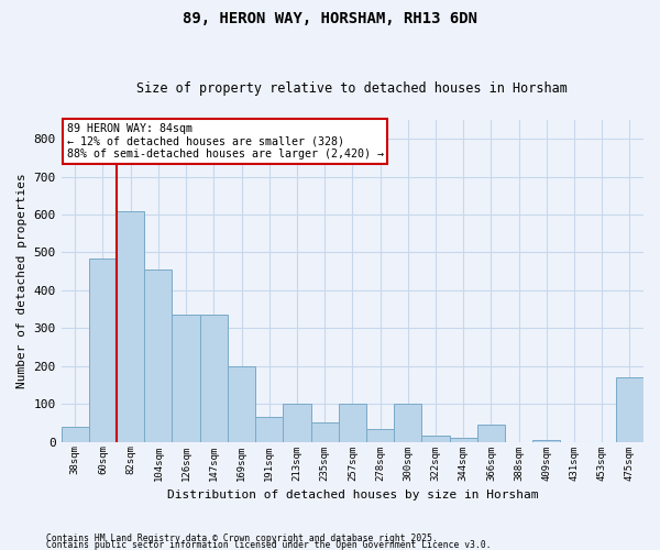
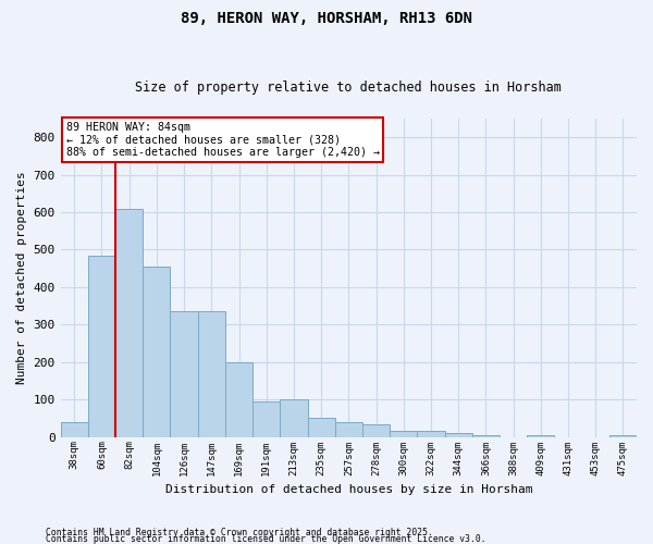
191sqm: 65 -> 95
257sqm: 100 -> 40
300sqm: 100 -> 15
366sqm: 45 -> 5
475sqm: 170 -> 5
